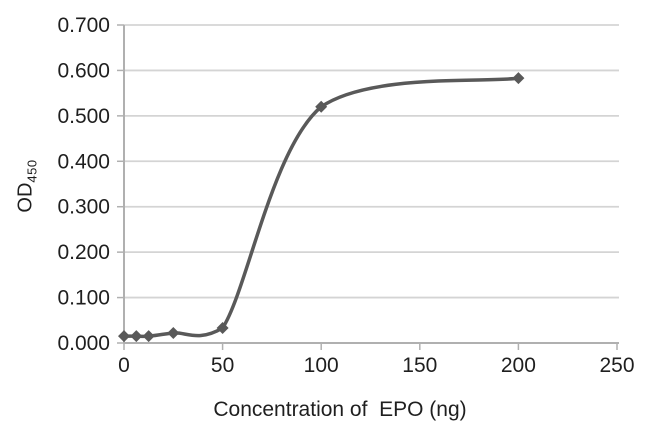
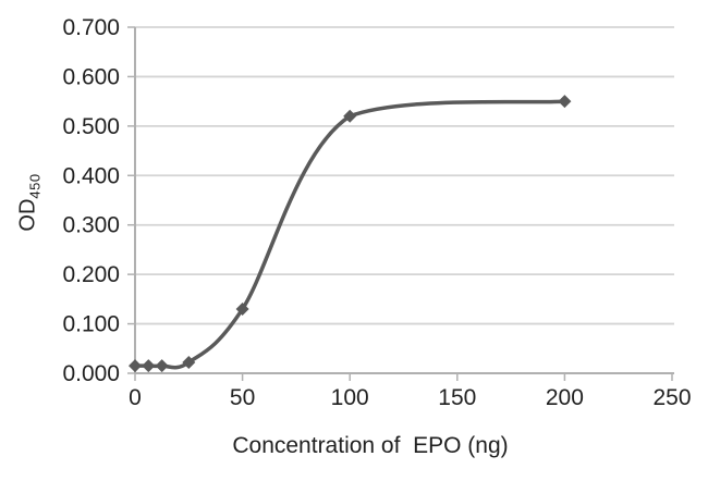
50: 0.03 -> 0.13
200: 0.58 -> 0.55
